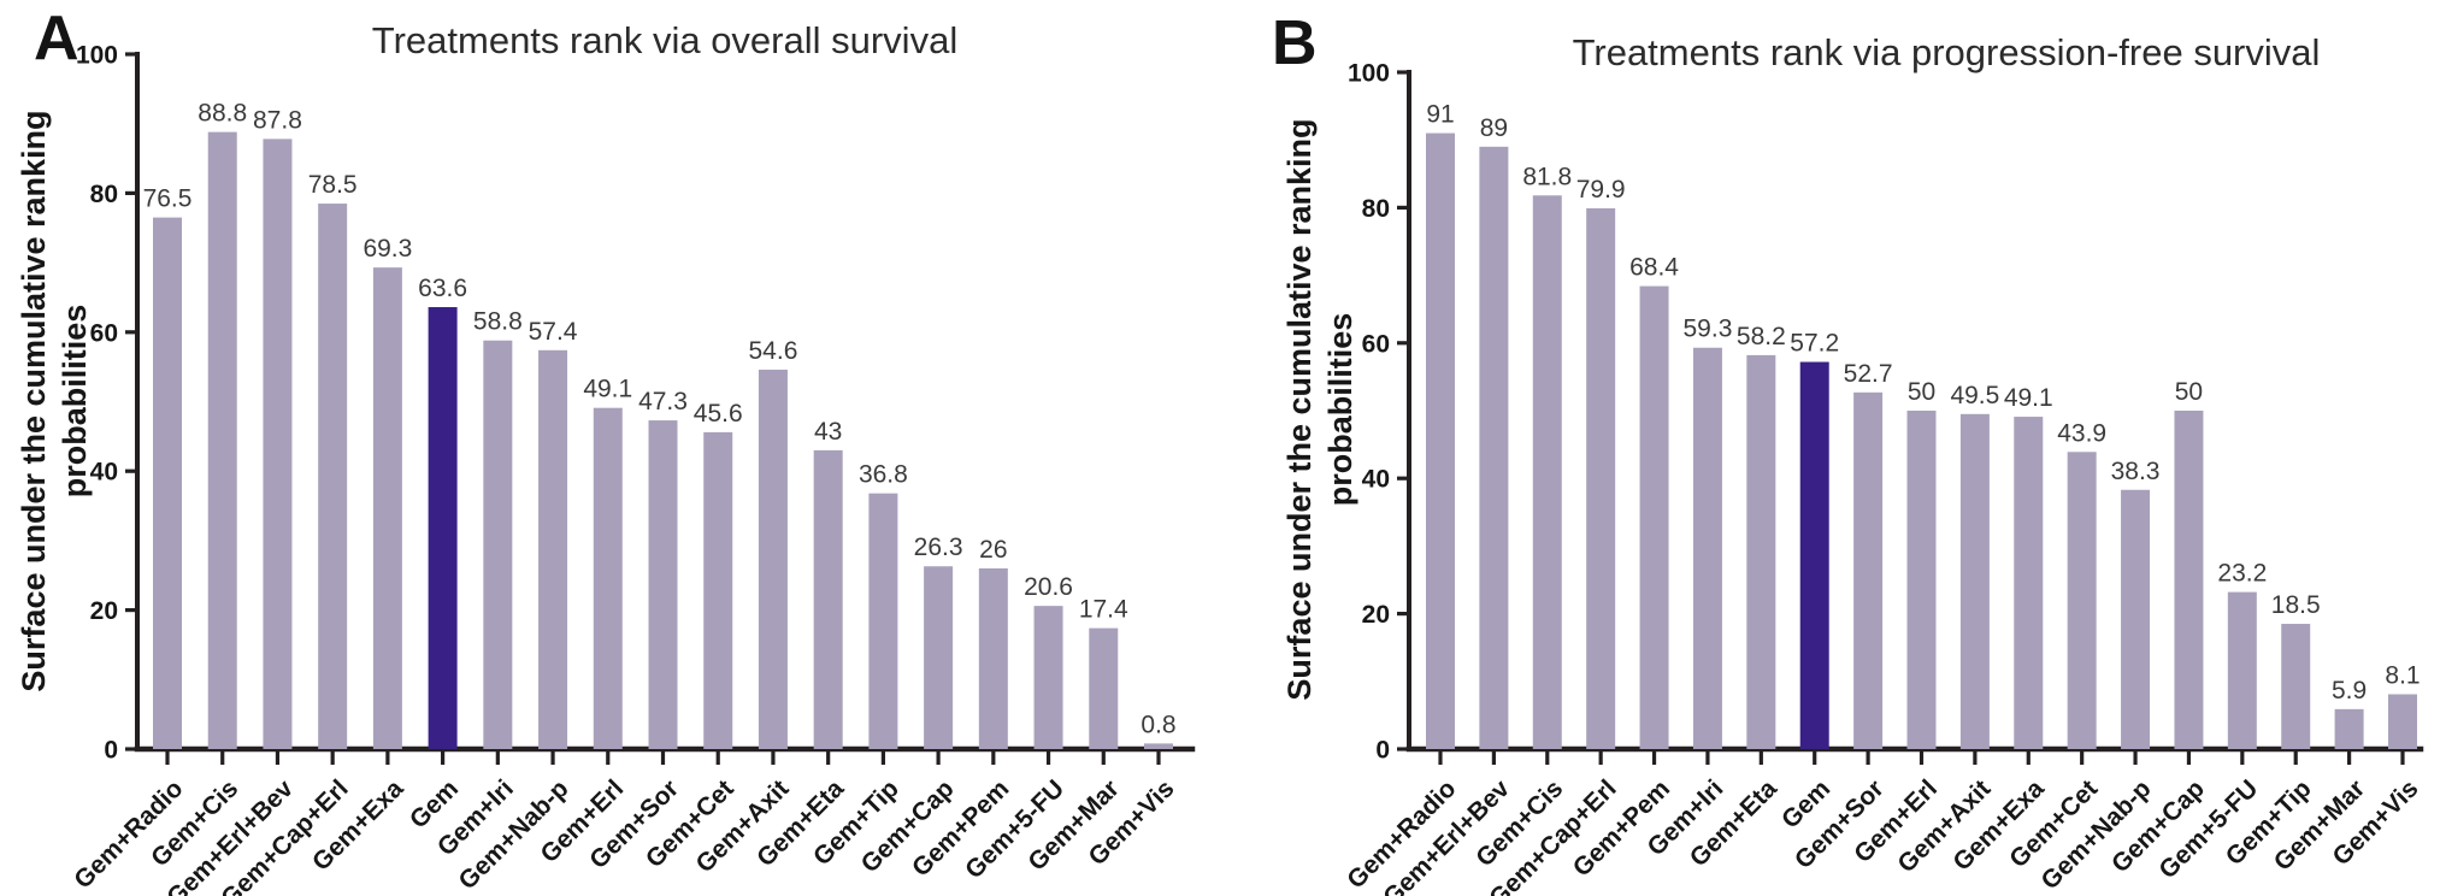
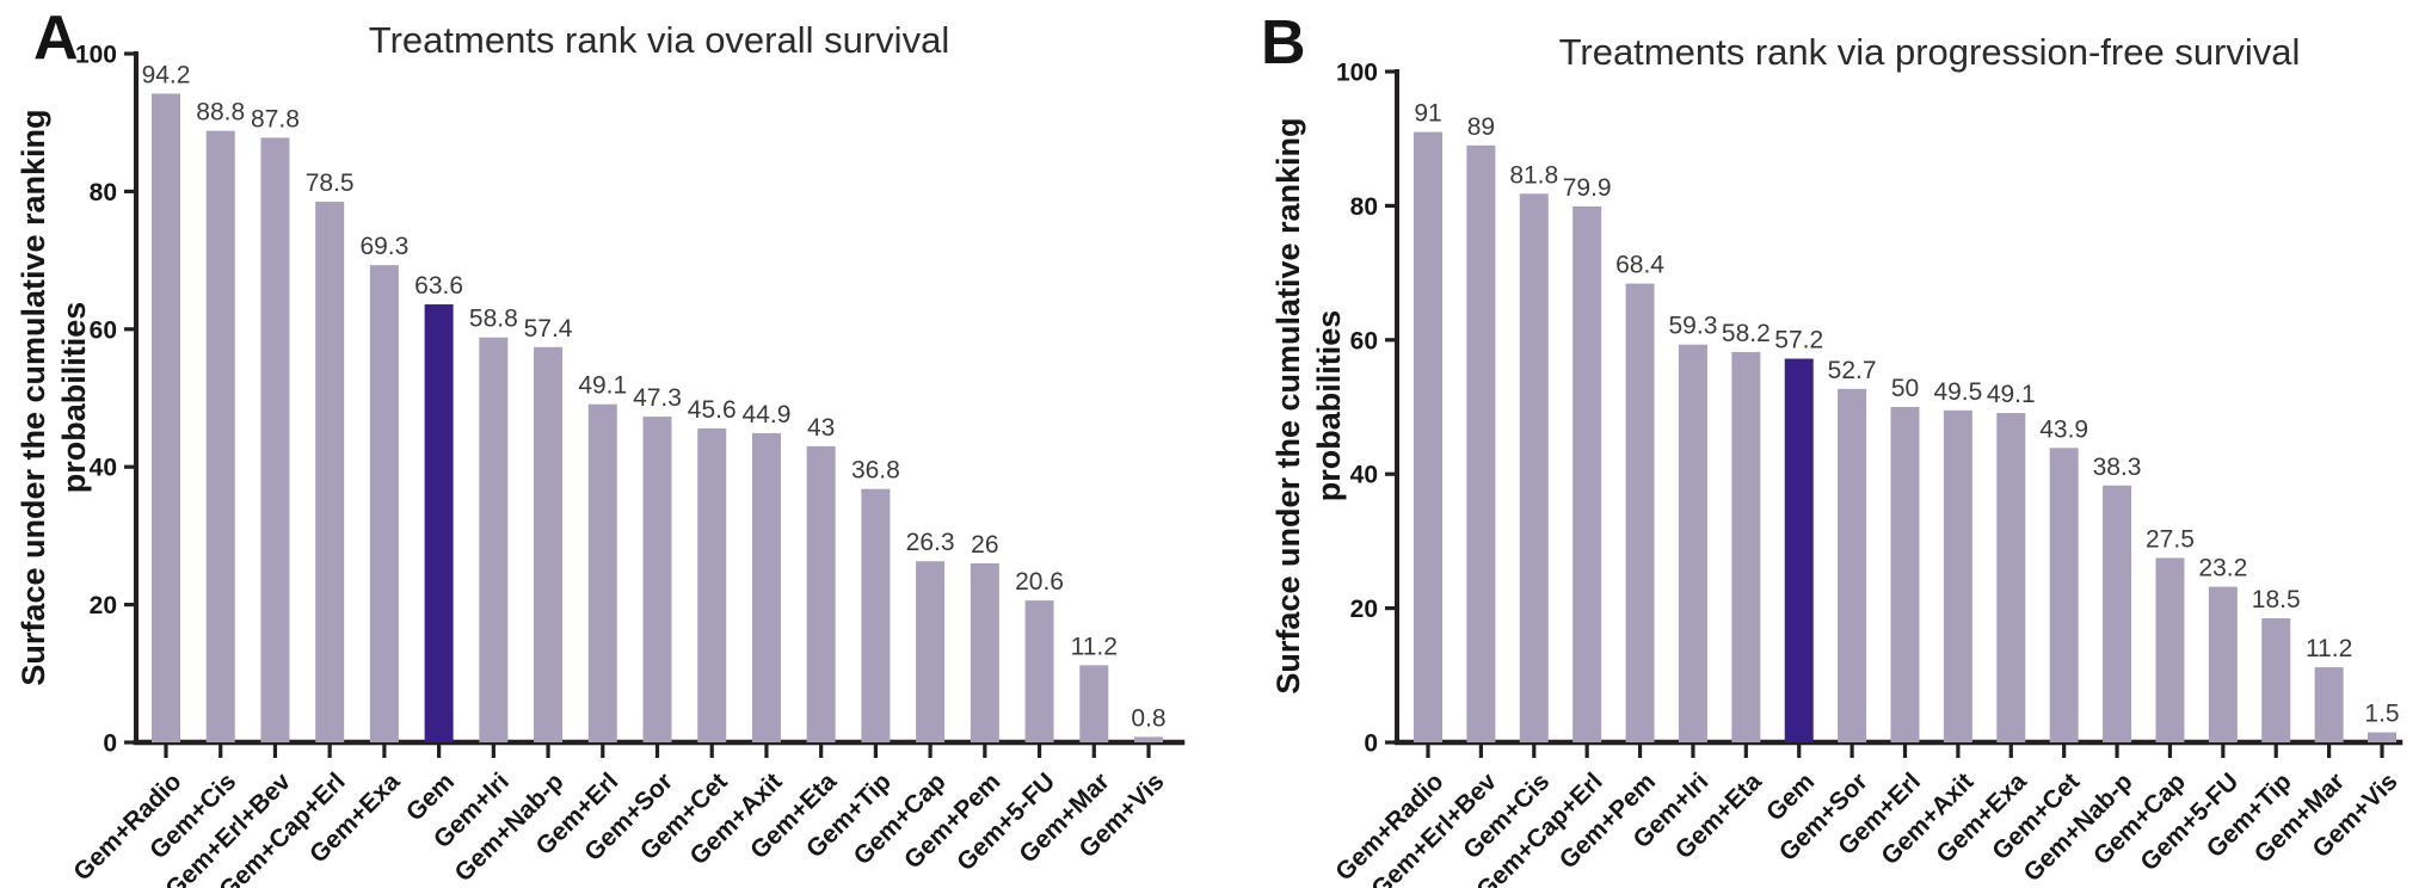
Treatments rank via overall survival/Gem+Radio: 76.5 -> 94.2
Treatments rank via overall survival/Gem+Axit: 54.6 -> 44.9
Treatments rank via overall survival/Gem+Mar: 17.4 -> 11.2
Treatments rank via progression-free survival/Gem+Cap: 50 -> 27.5
Treatments rank via progression-free survival/Gem+Mar: 5.9 -> 11.2
Treatments rank via progression-free survival/Gem+Vis: 8.1 -> 1.5
